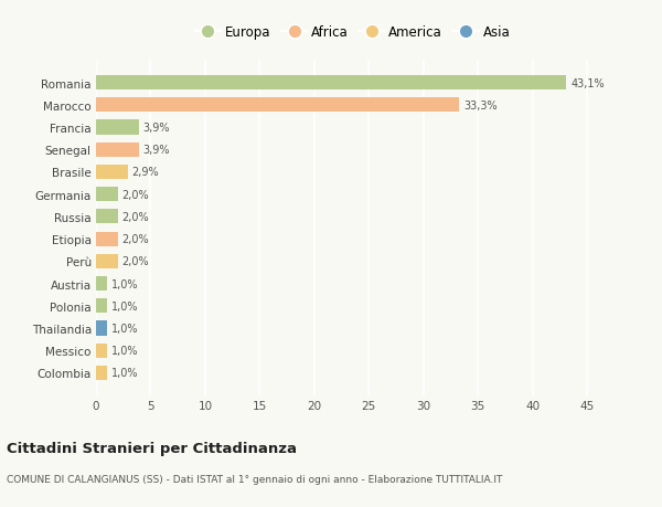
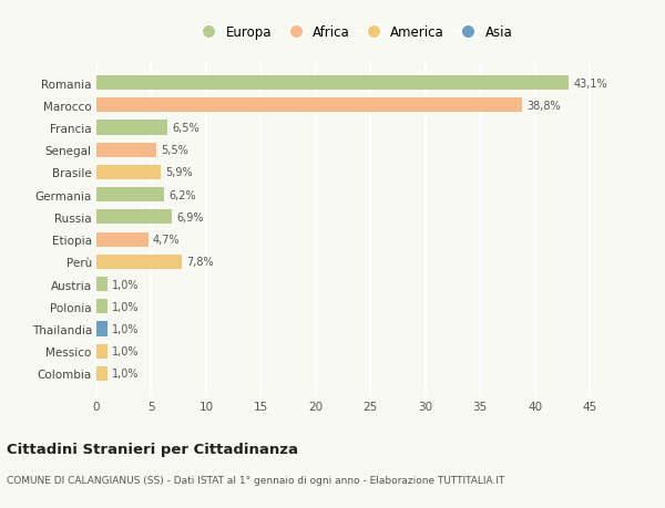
Marocco: 33,3% -> 38,8%
Francia: 3,9% -> 6,5%
Senegal: 3,9% -> 5,5%
Brasile: 2,9% -> 5,9%
Germania: 2,0% -> 6,2%
Russia: 2,0% -> 6,9%
Etiopia: 2,0% -> 4,7%
Perù: 2,0% -> 7,8%
